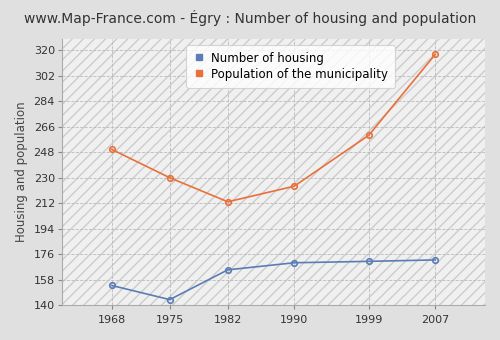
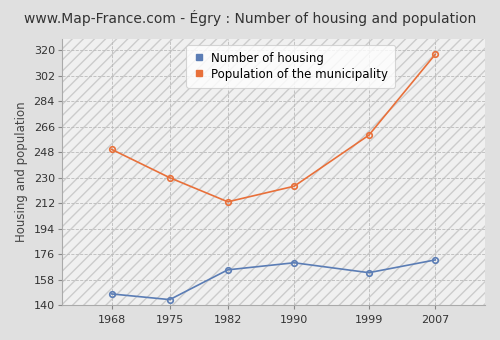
Number of housing/1968: 154 -> 148
Number of housing/1999: 171 -> 163
